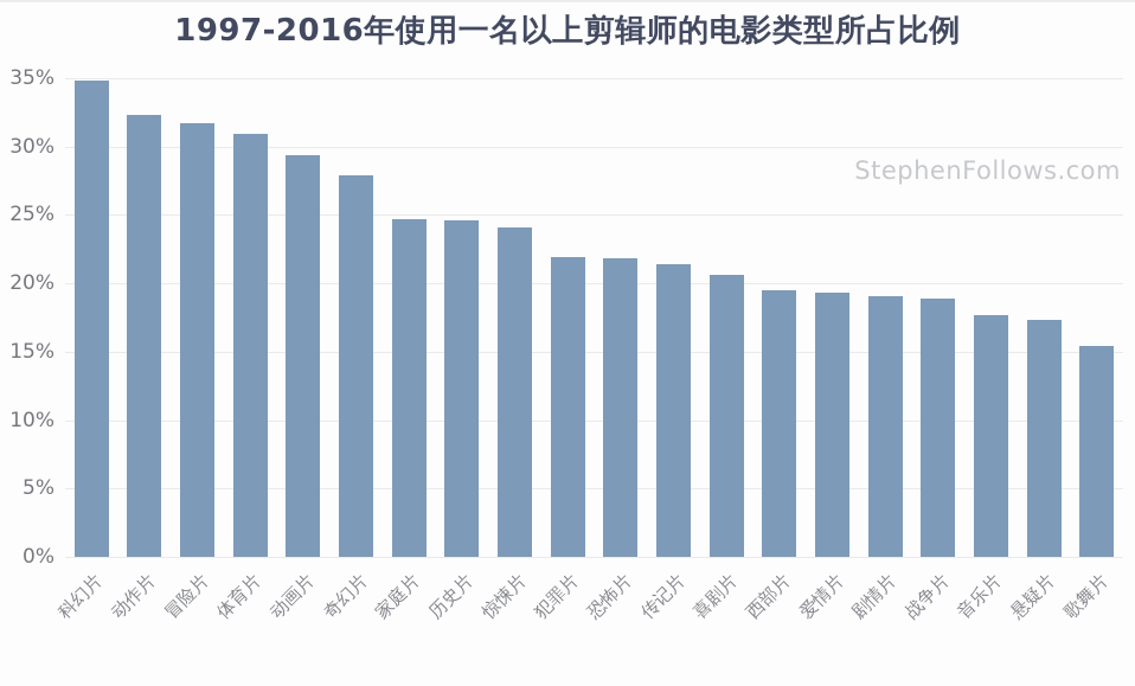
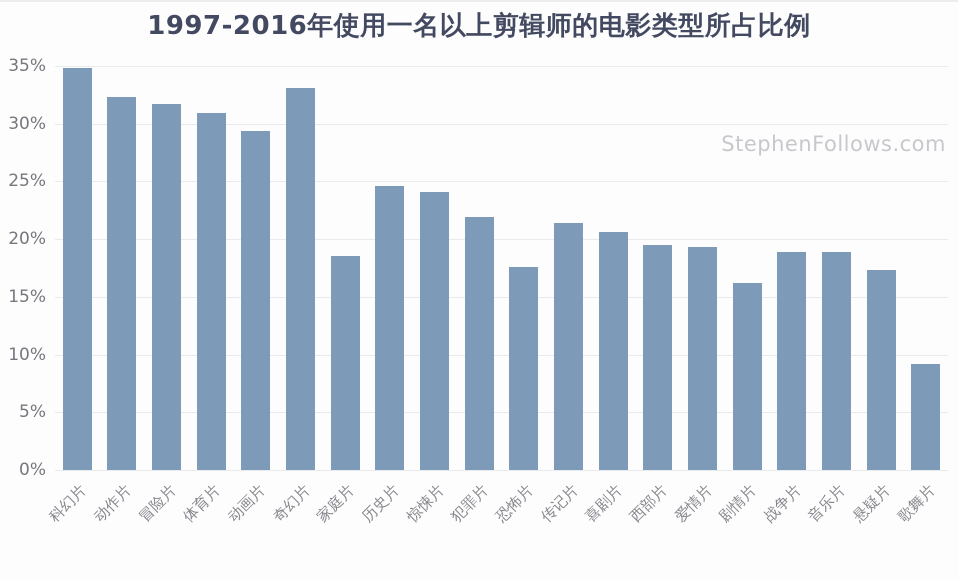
奇幻片: 27.9% -> 33.1%
家庭片: 24.7% -> 18.5%
恐怖片: 21.8% -> 17.6%
剧情片: 19.1% -> 16.2%
音乐片: 17.7% -> 18.9%
歌舞片: 15.4% -> 9.2%
